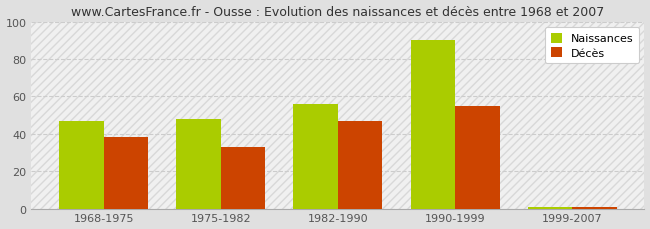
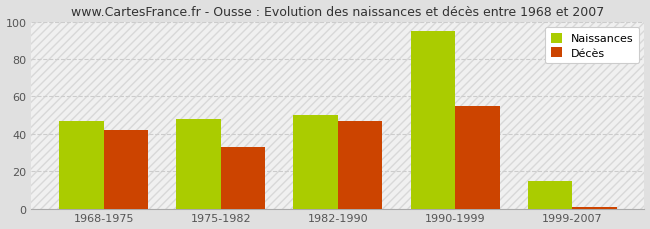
Décès/1968-1975: 38 -> 42
Naissances/1982-1990: 56 -> 50
Naissances/1990-1999: 90 -> 95
Naissances/1999-2007: 1 -> 15
